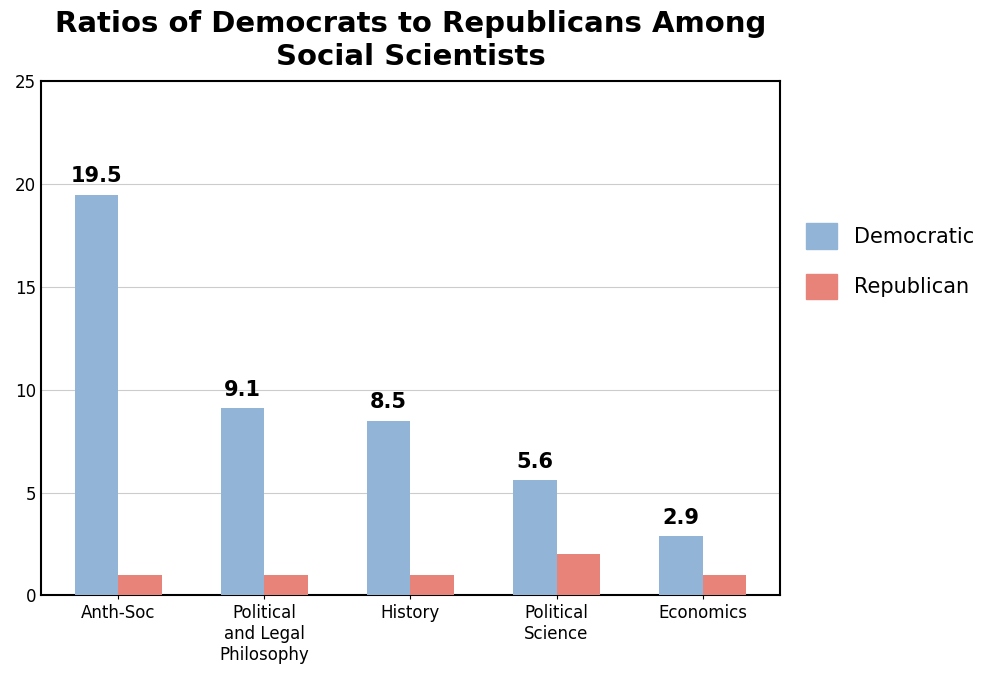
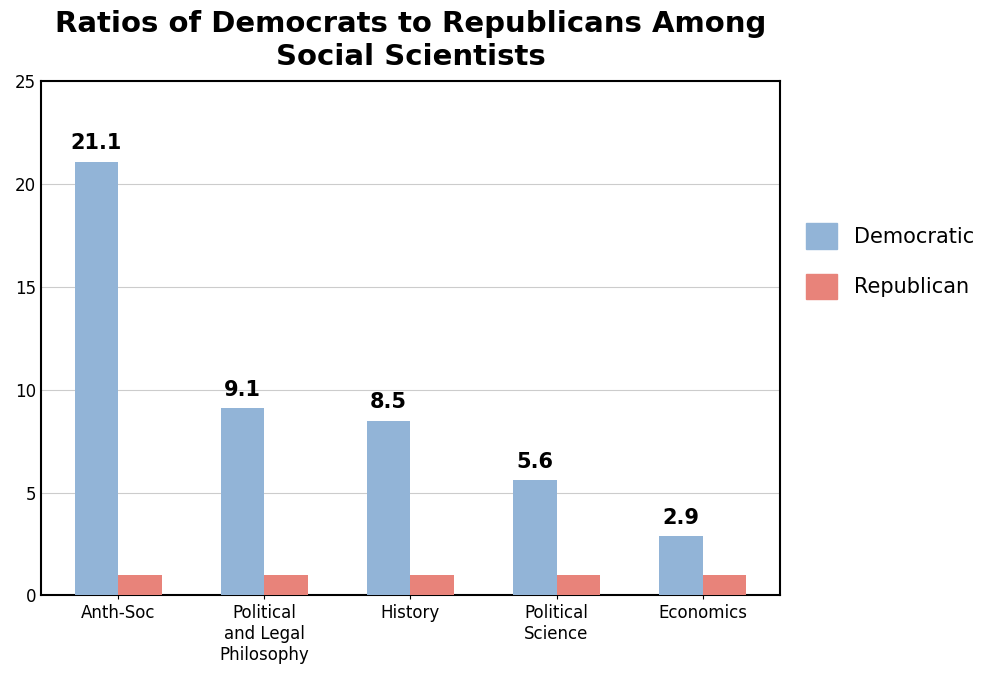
Democratic/Anth-Soc: 19.5 -> 21.1
Republican/Political Science: 2 -> 1
